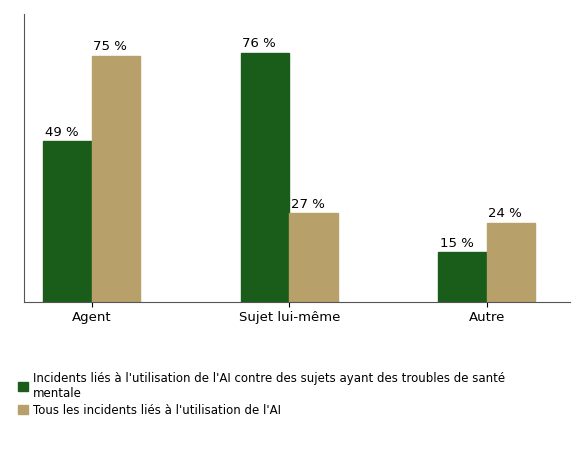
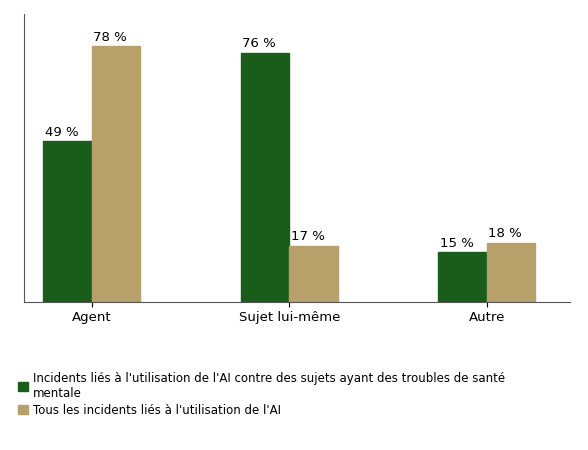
Tous les incidents liés à l'utilisation de l'AI/Agent: 75 -> 78
Tous les incidents liés à l'utilisation de l'AI/Sujet lui-même: 27 -> 17
Tous les incidents liés à l'utilisation de l'AI/Autre: 24 -> 18
